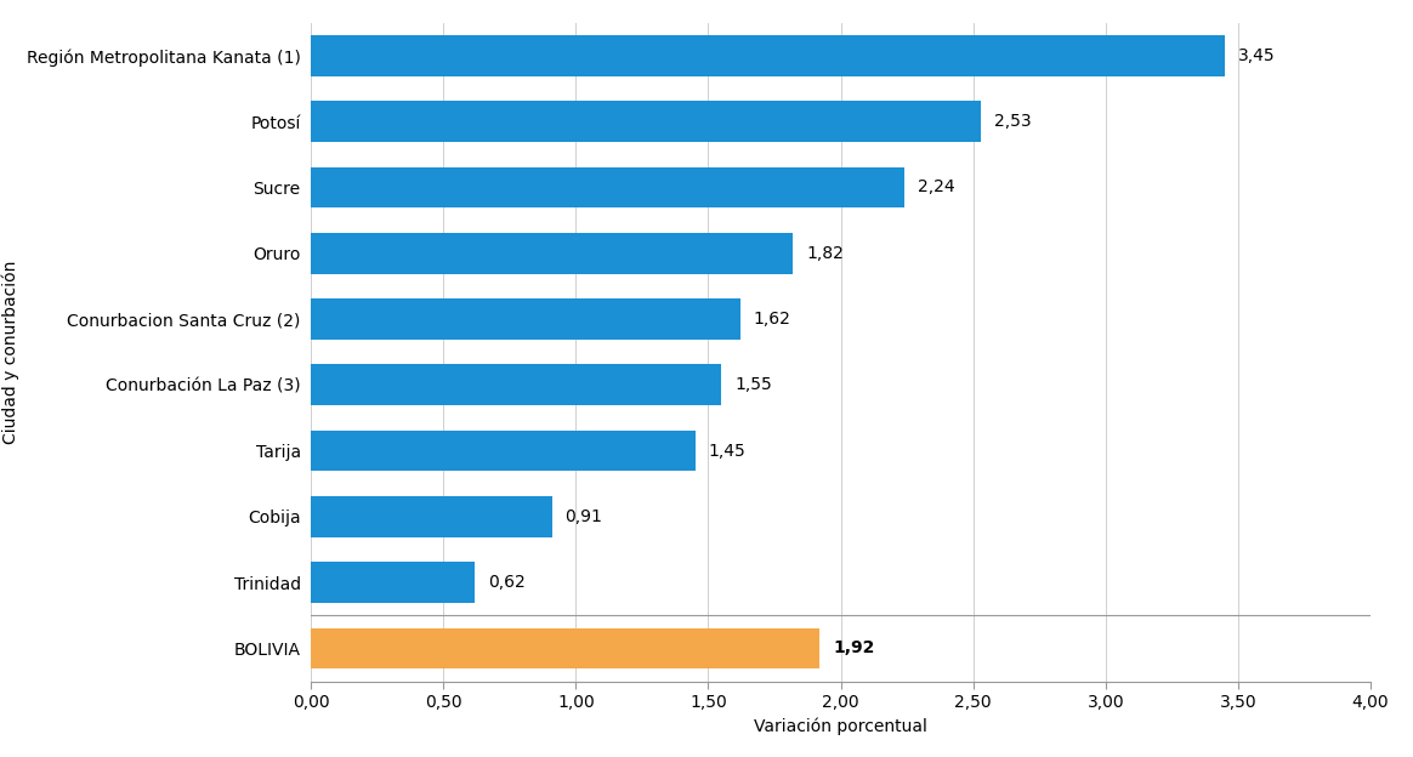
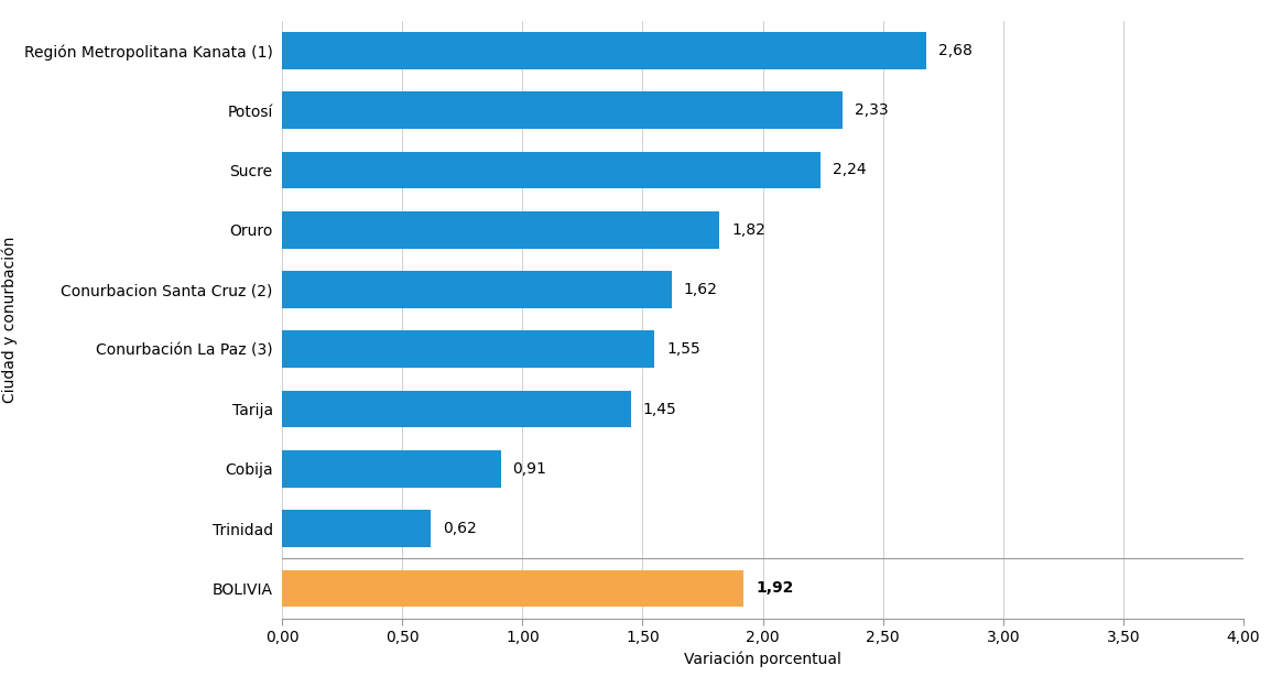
Región Metropolitana Kanata (1): 3,45 -> 2,68
Potosí: 2,53 -> 2,33
